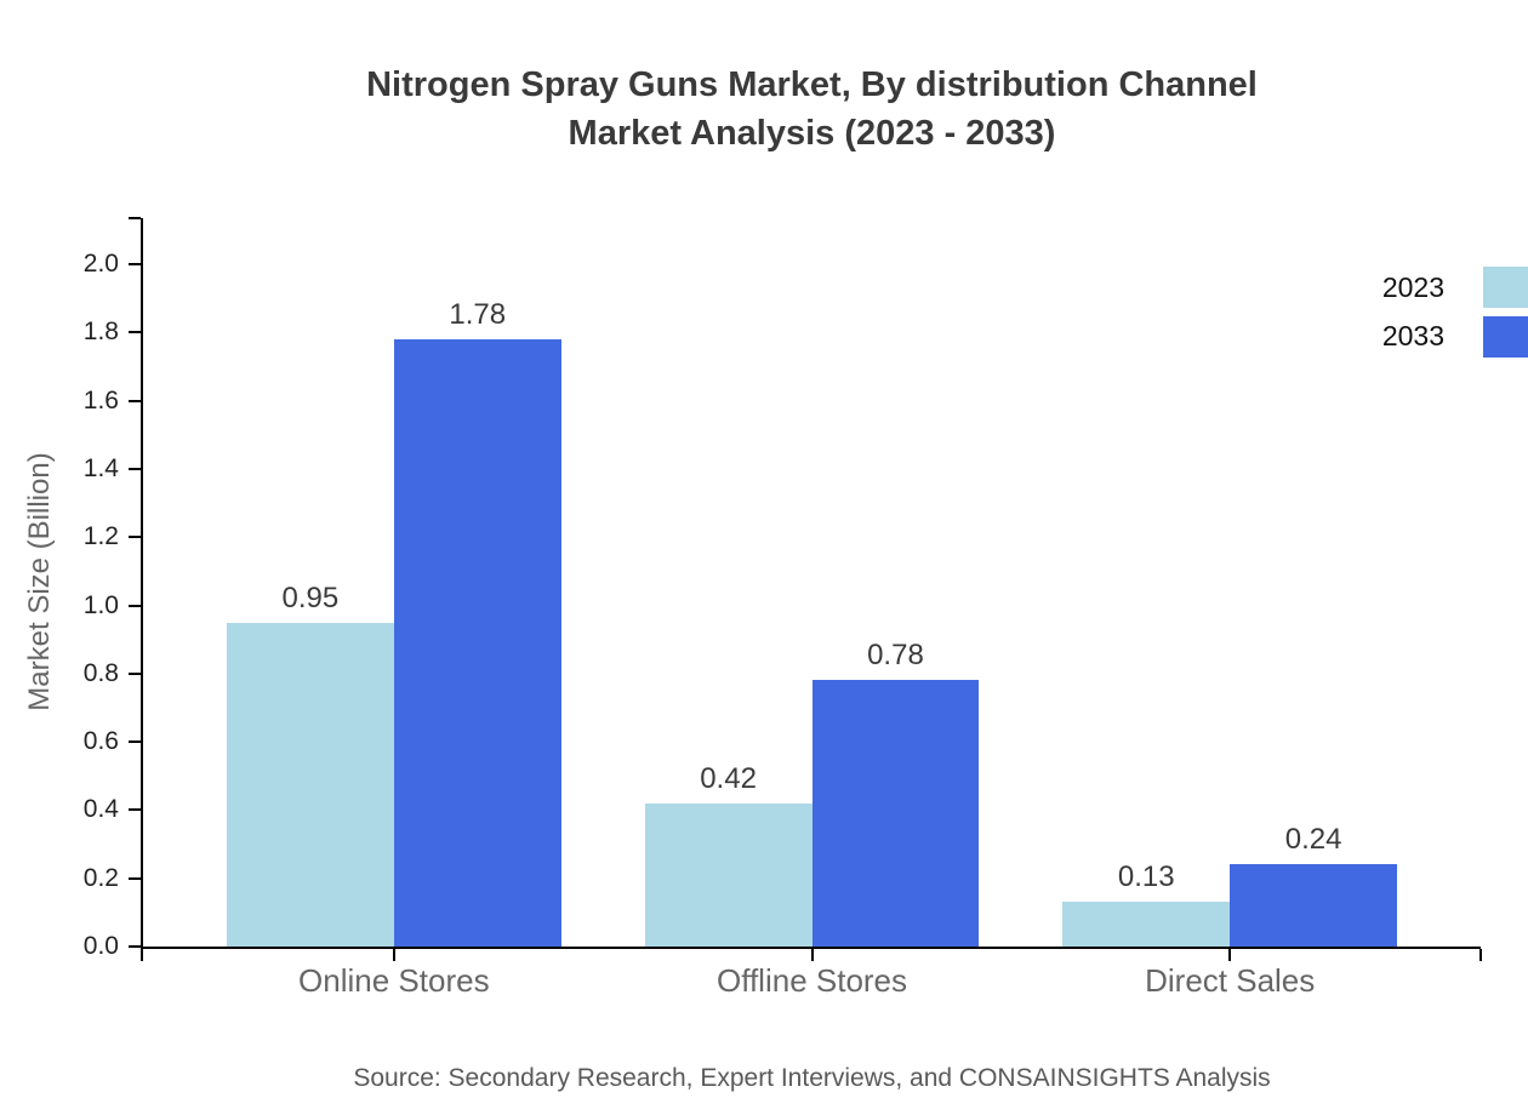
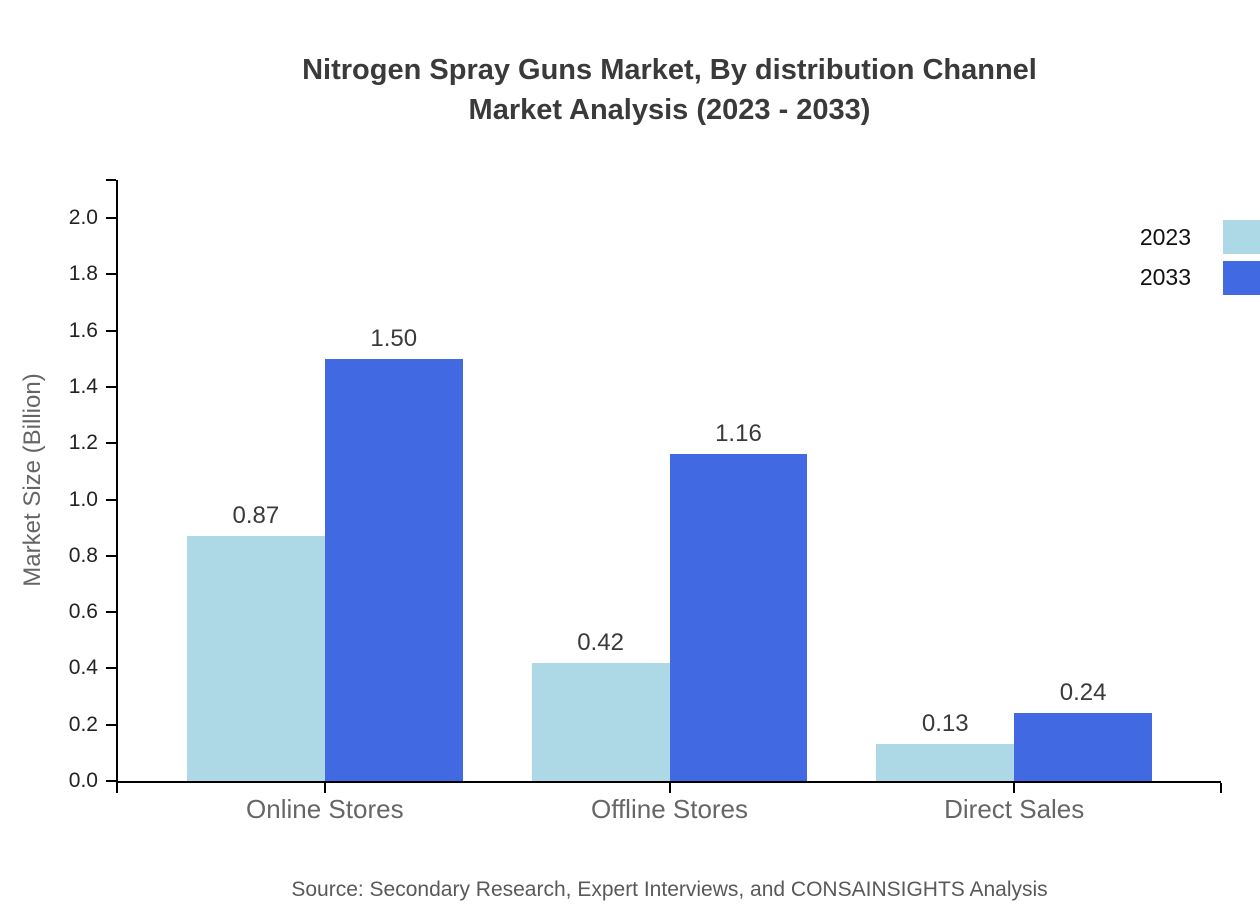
2023/Online Stores: 0.95 -> 0.87
2033/Online Stores: 1.78 -> 1.50
2033/Offline Stores: 0.78 -> 1.16
